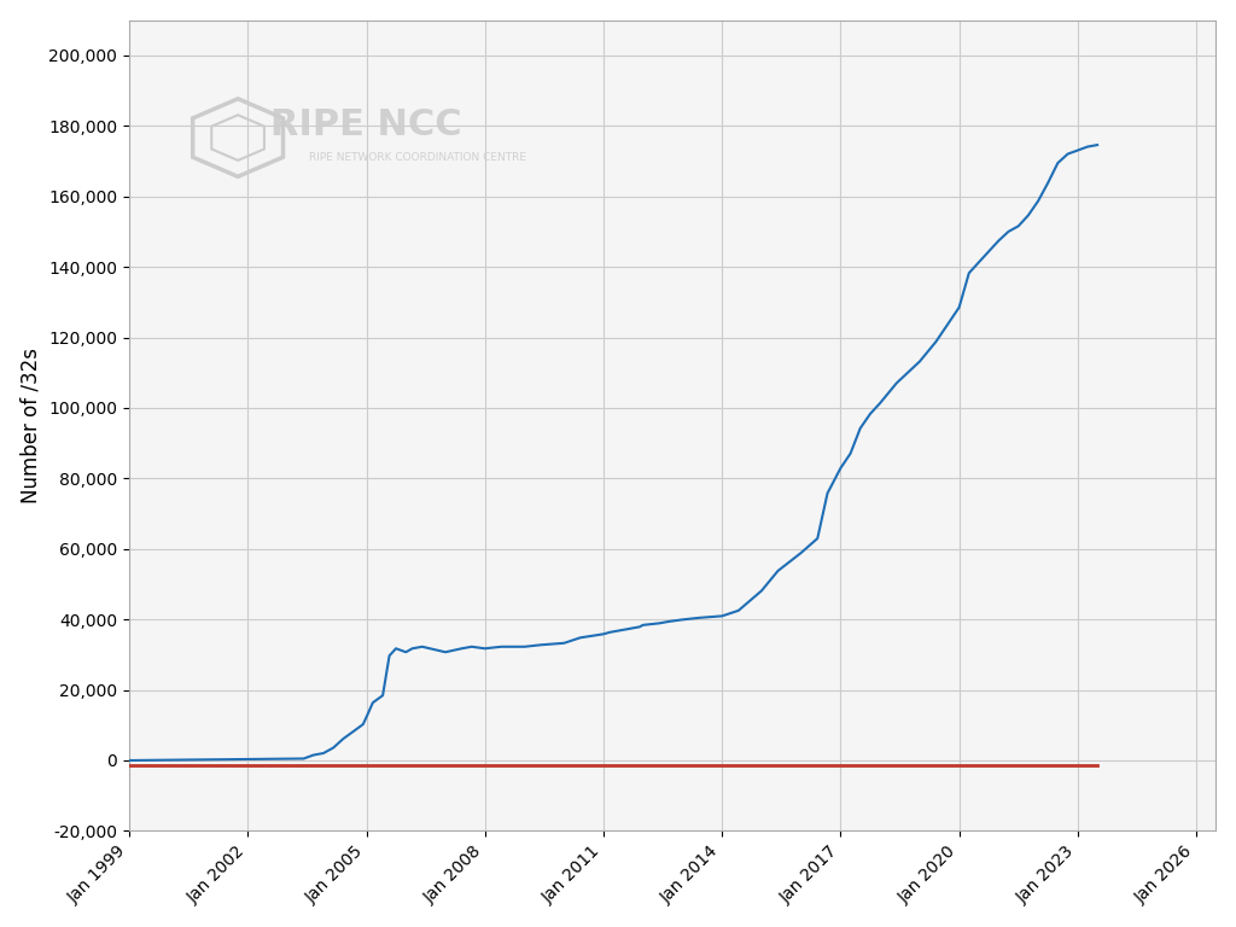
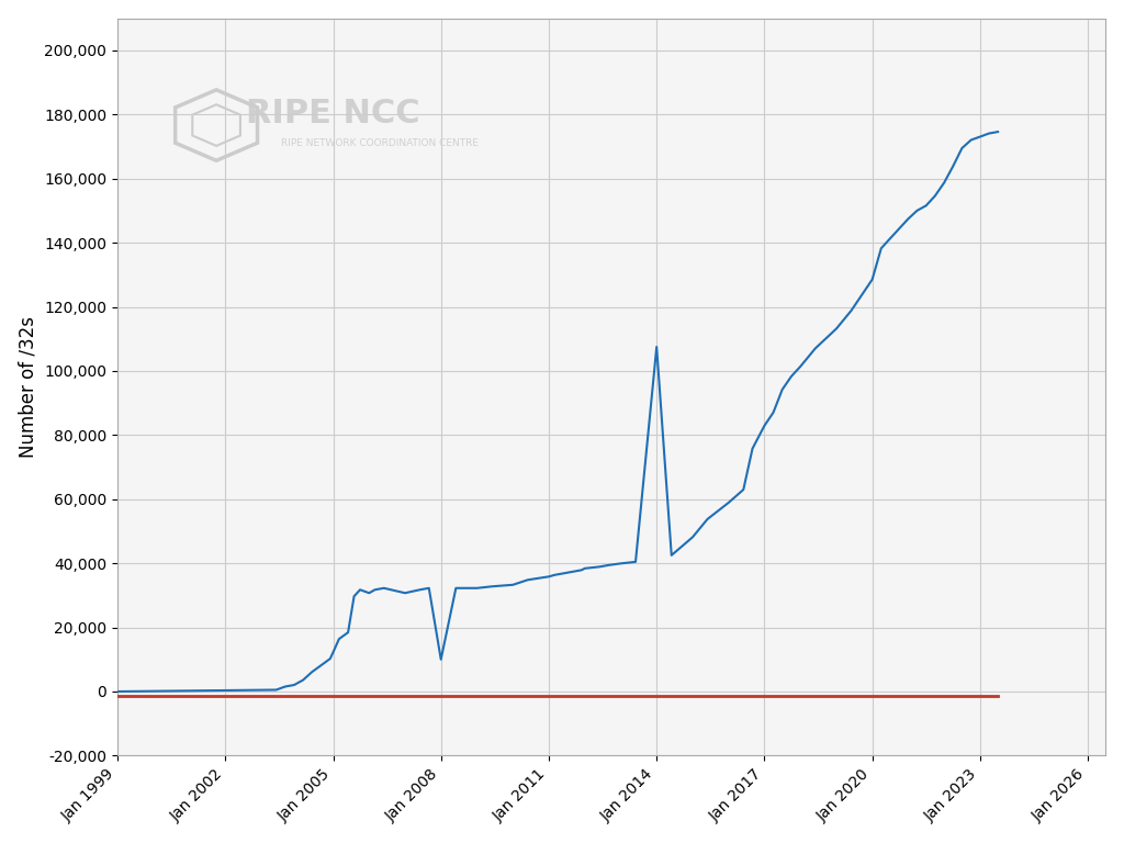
Jan 2008: 31,700 -> 10,000
Jan 2014: 41,000 -> 107,500
